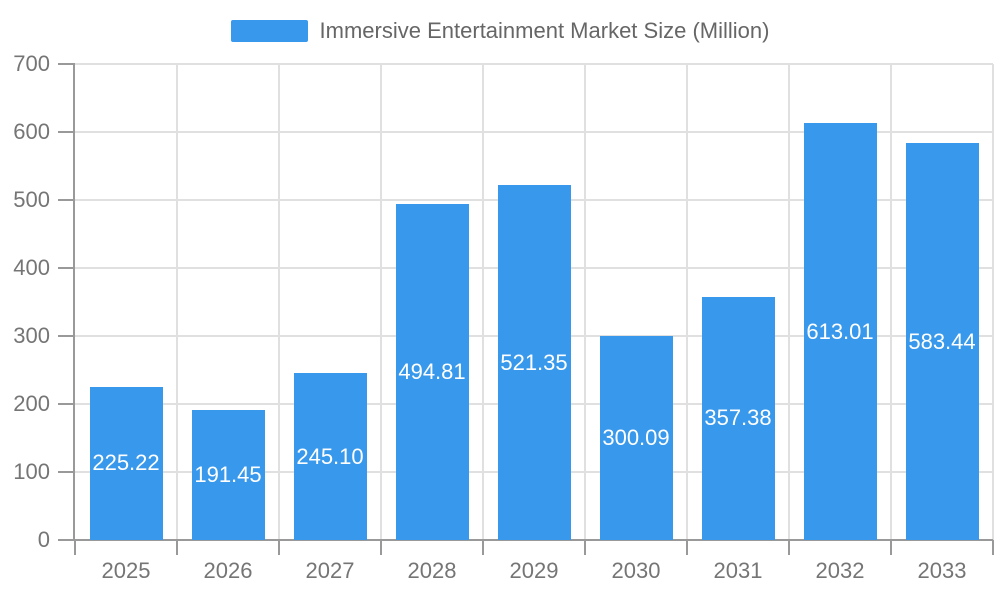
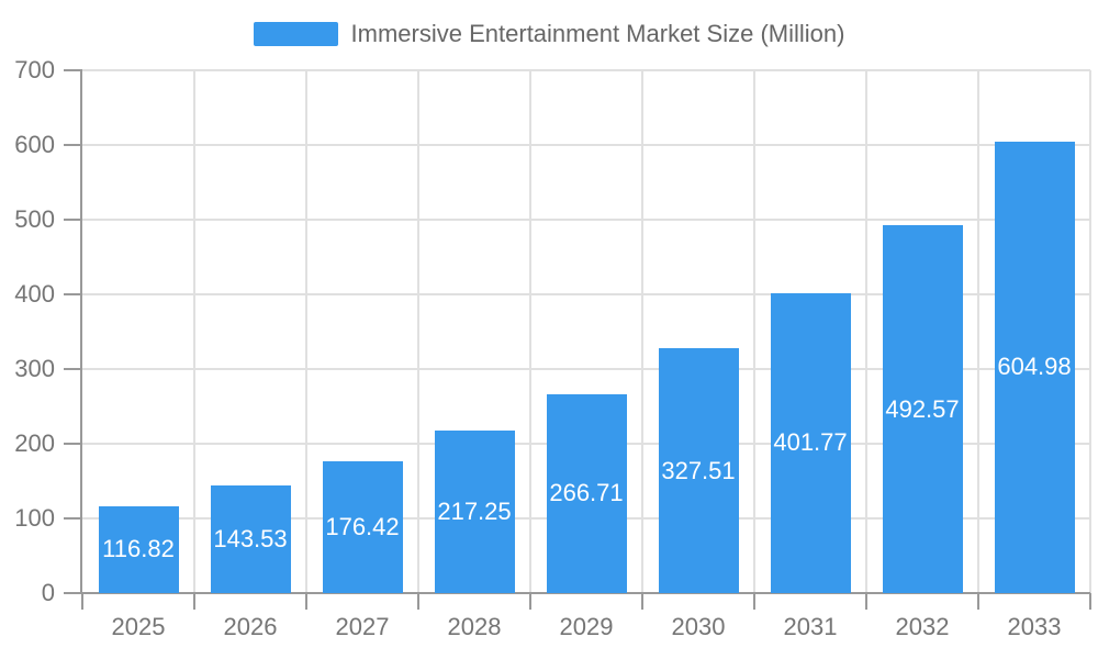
2025: 225.22 -> 116.82
2026: 191.45 -> 143.53
2027: 245.10 -> 176.42
2028: 494.81 -> 217.25
2029: 521.35 -> 266.71
2030: 300.09 -> 327.51
2031: 357.38 -> 401.77
2032: 613.01 -> 492.57
2033: 583.44 -> 604.98
